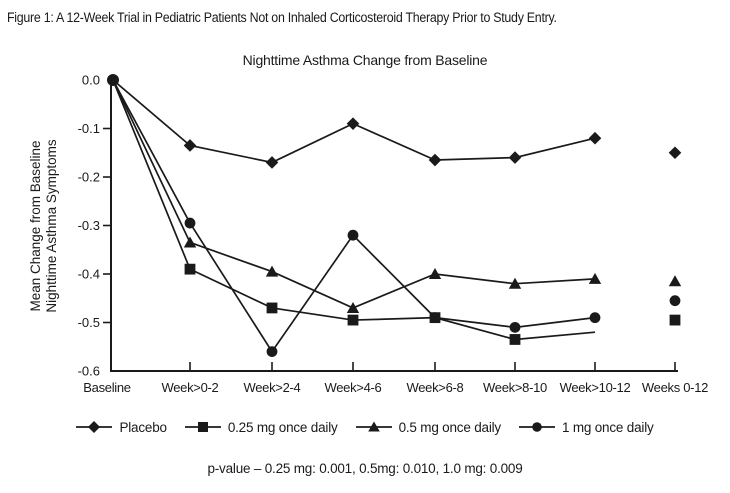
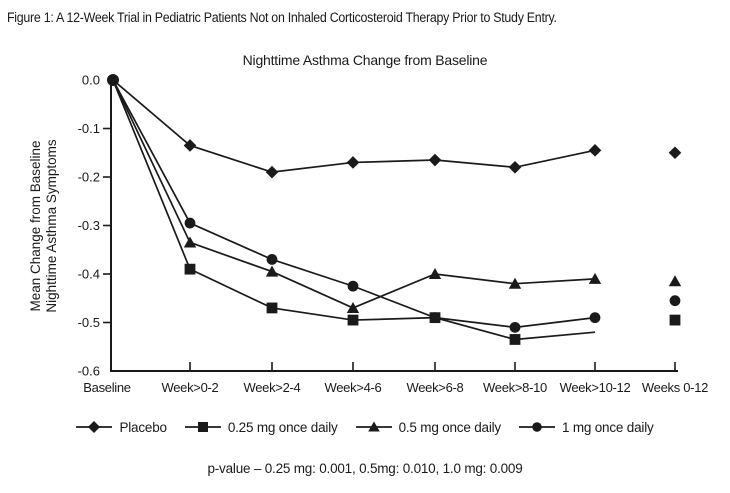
Placebo/Week>2-4: -0.17 -> -0.19
1 mg once daily/Week>2-4: -0.56 -> -0.37
Placebo/Week>4-6: -0.09 -> -0.17
1 mg once daily/Week>4-6: -0.32 -> -0.42
Placebo/Week>8-10: -0.16 -> -0.18
Placebo/Week>10-12: -0.12 -> -0.14
